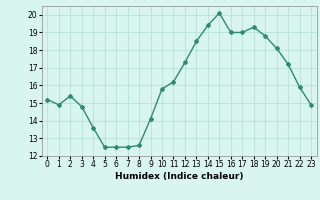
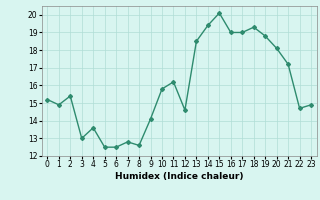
3: 14.8 -> 13.0
7: 12.5 -> 12.8
12: 17.3 -> 14.6
22: 15.9 -> 14.7
